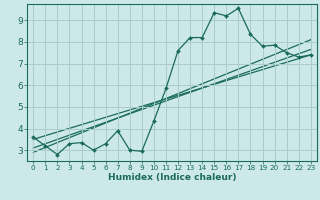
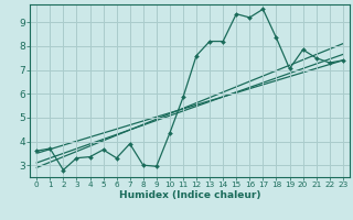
1: 3.20 -> 3.70
5: 3.00 -> 3.65
19: 7.80 -> 7.05
